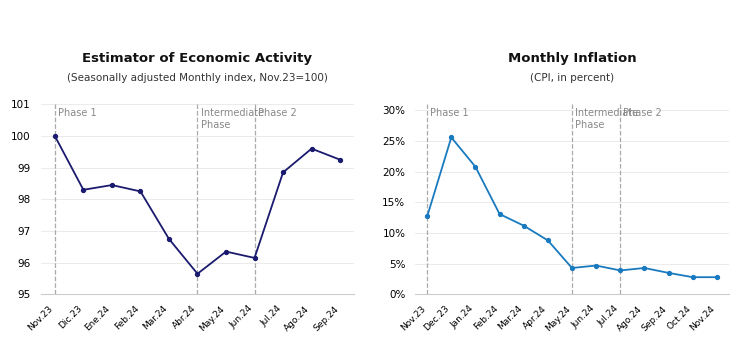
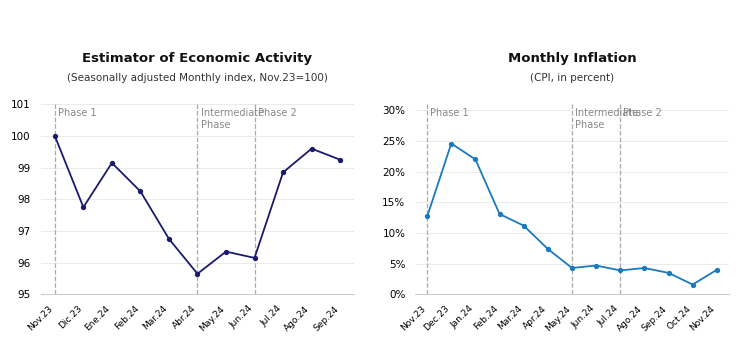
Dic.23: 98.30 -> 97.75
Ene.24: 98.45 -> 99.15
Dec.23: 25.6% -> 24.6%
Jan.24: 20.8% -> 22.0%
Apr.24: 8.8% -> 7.4%
Oct.24: 2.8% -> 1.6%
Nov.24: 2.8% -> 4.0%
